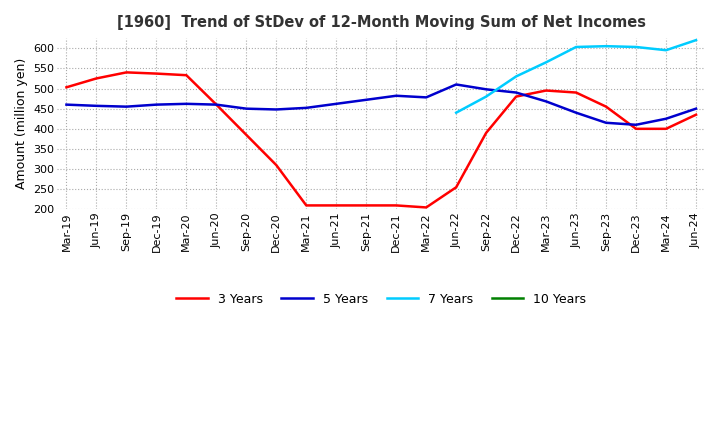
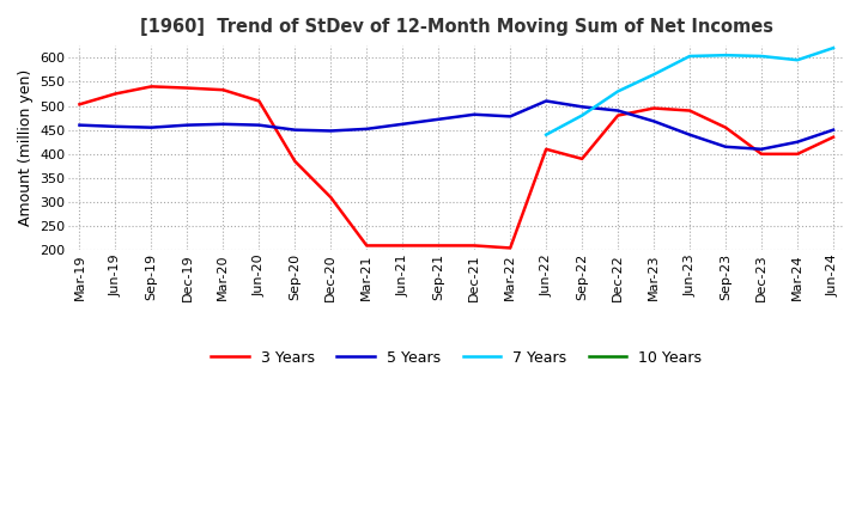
3 Years/Jun-20: 460 -> 510
3 Years/Jun-22: 255 -> 410
